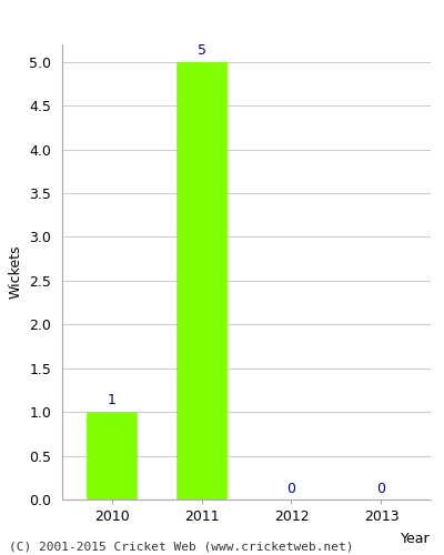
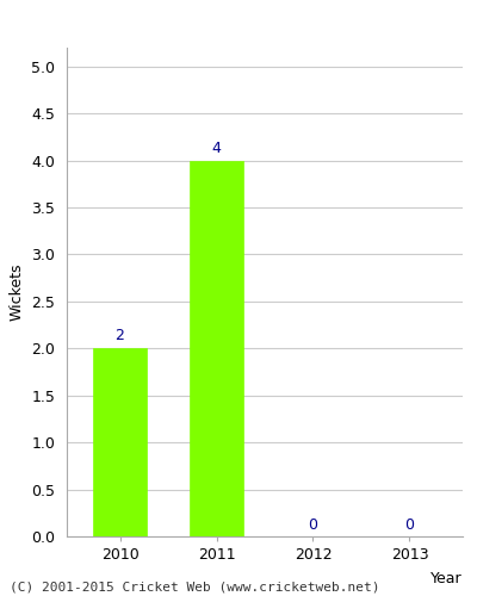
2010: 1 -> 2
2011: 5 -> 4
